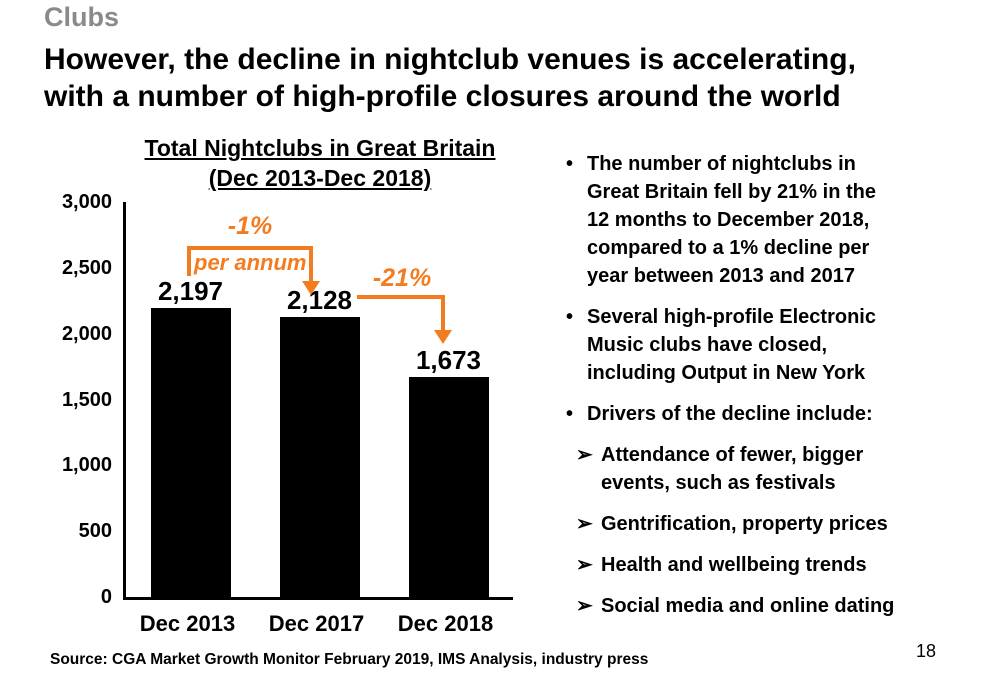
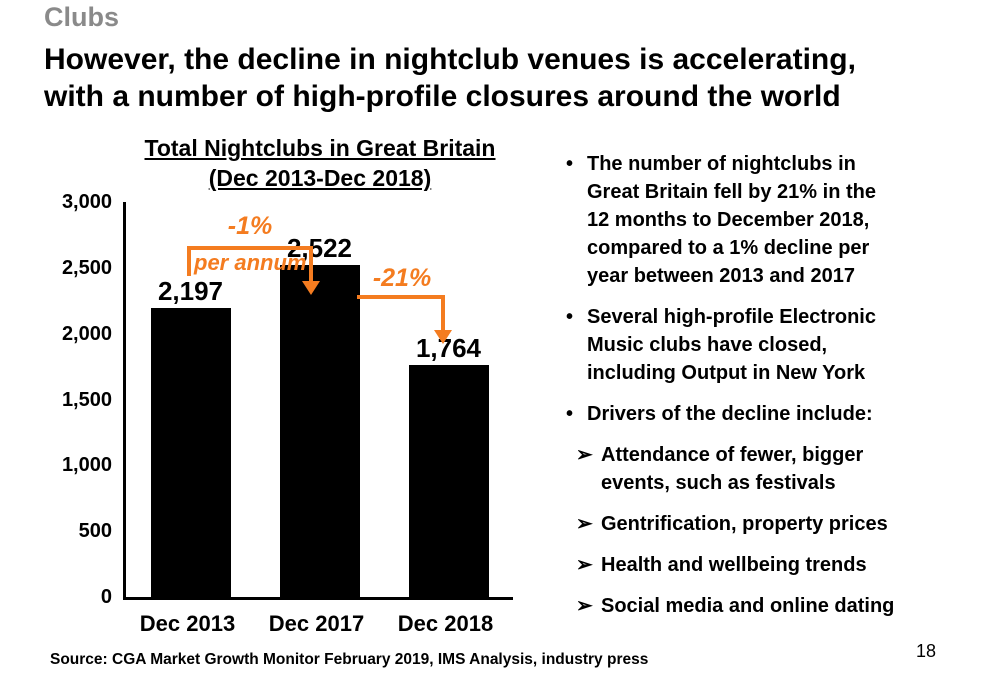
Dec 2017: 2,128 -> 2,522
Dec 2018: 1,673 -> 1,764
